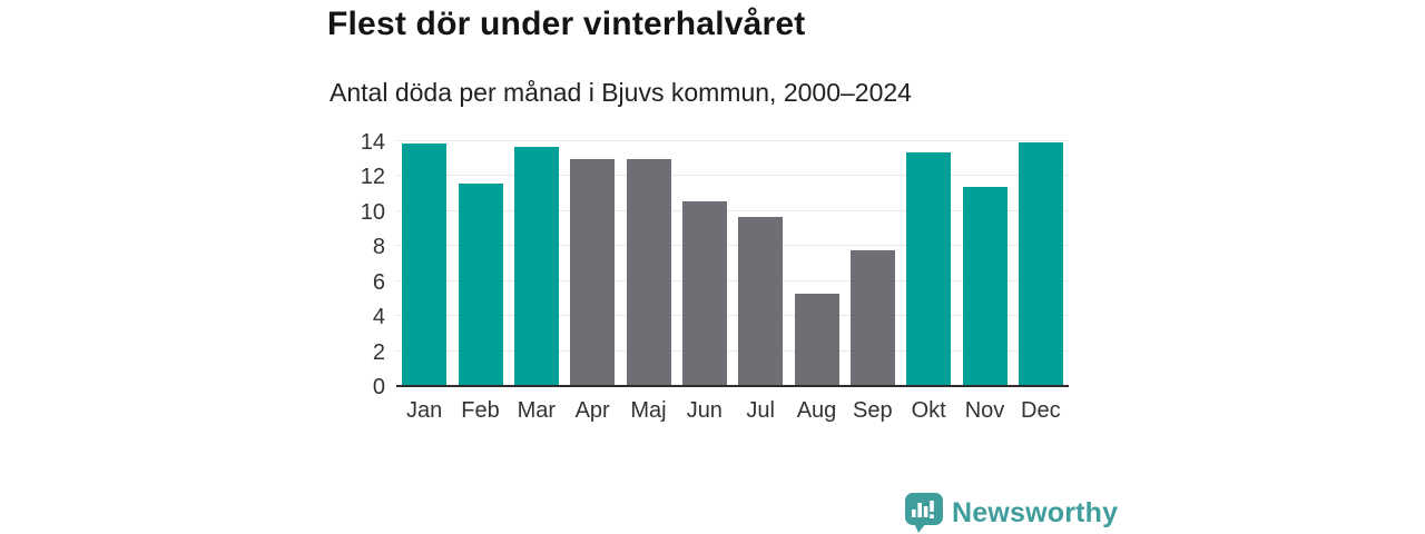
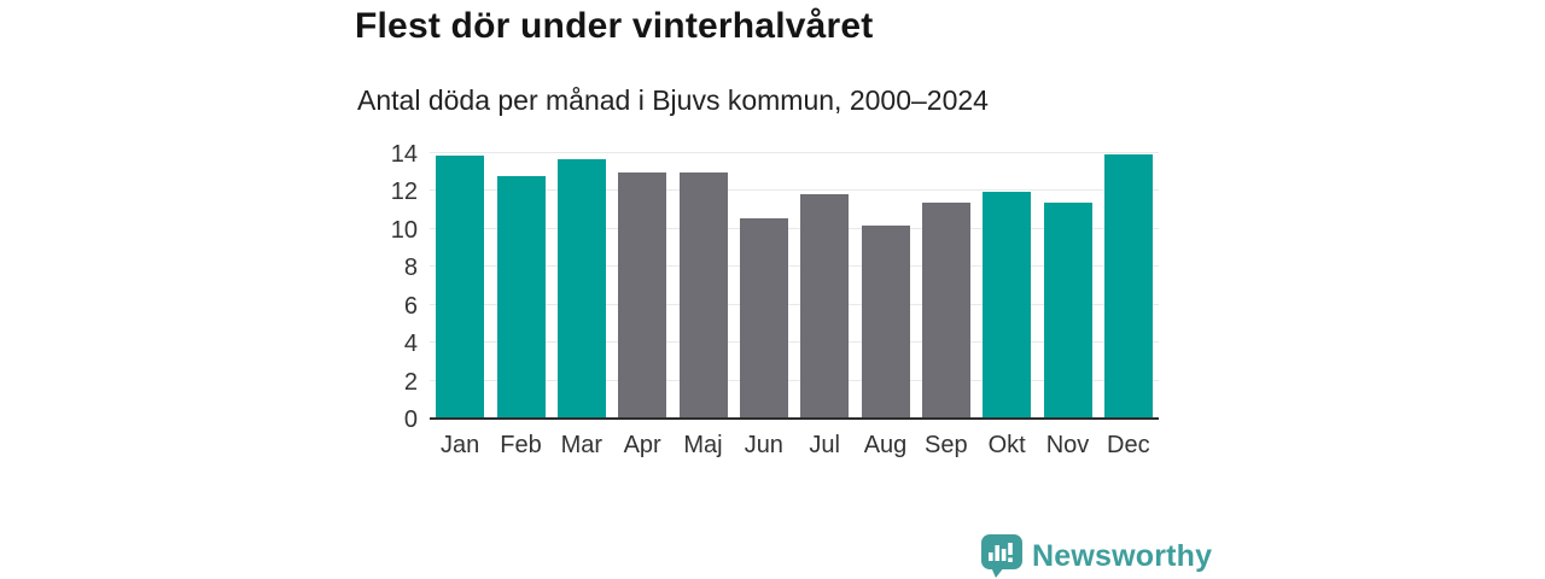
Feb: 11.5 -> 12.7
Jul: 9.6 -> 11.8
Aug: 5.2 -> 10.1
Sep: 7.7 -> 11.3
Okt: 13.3 -> 11.9
